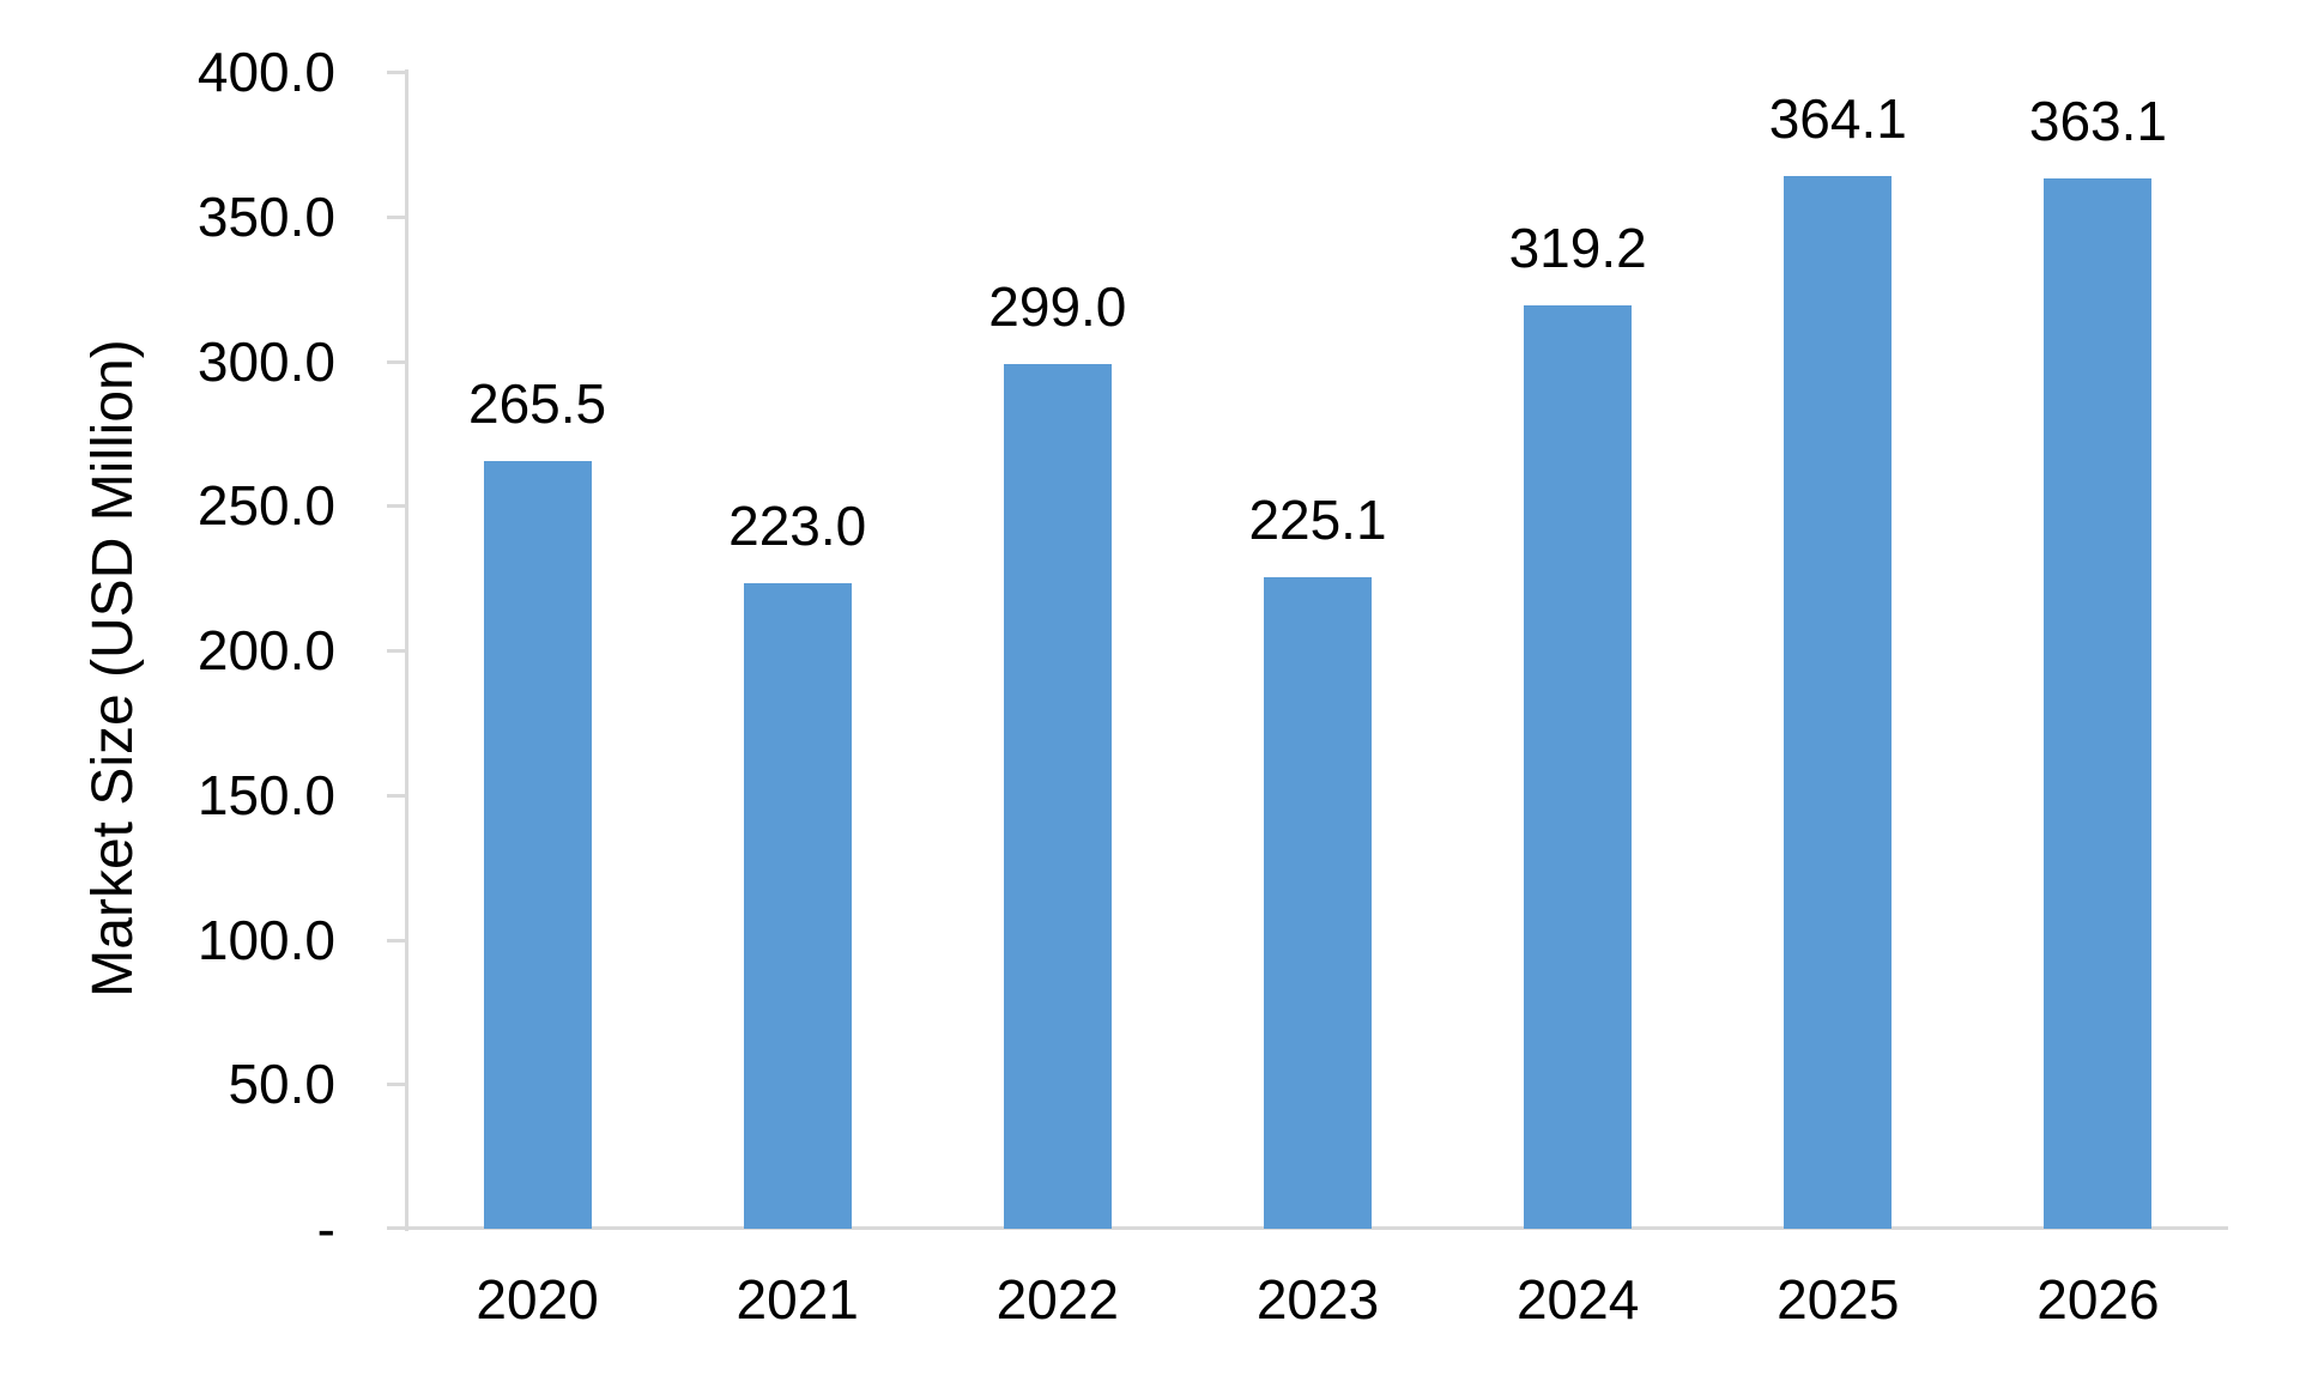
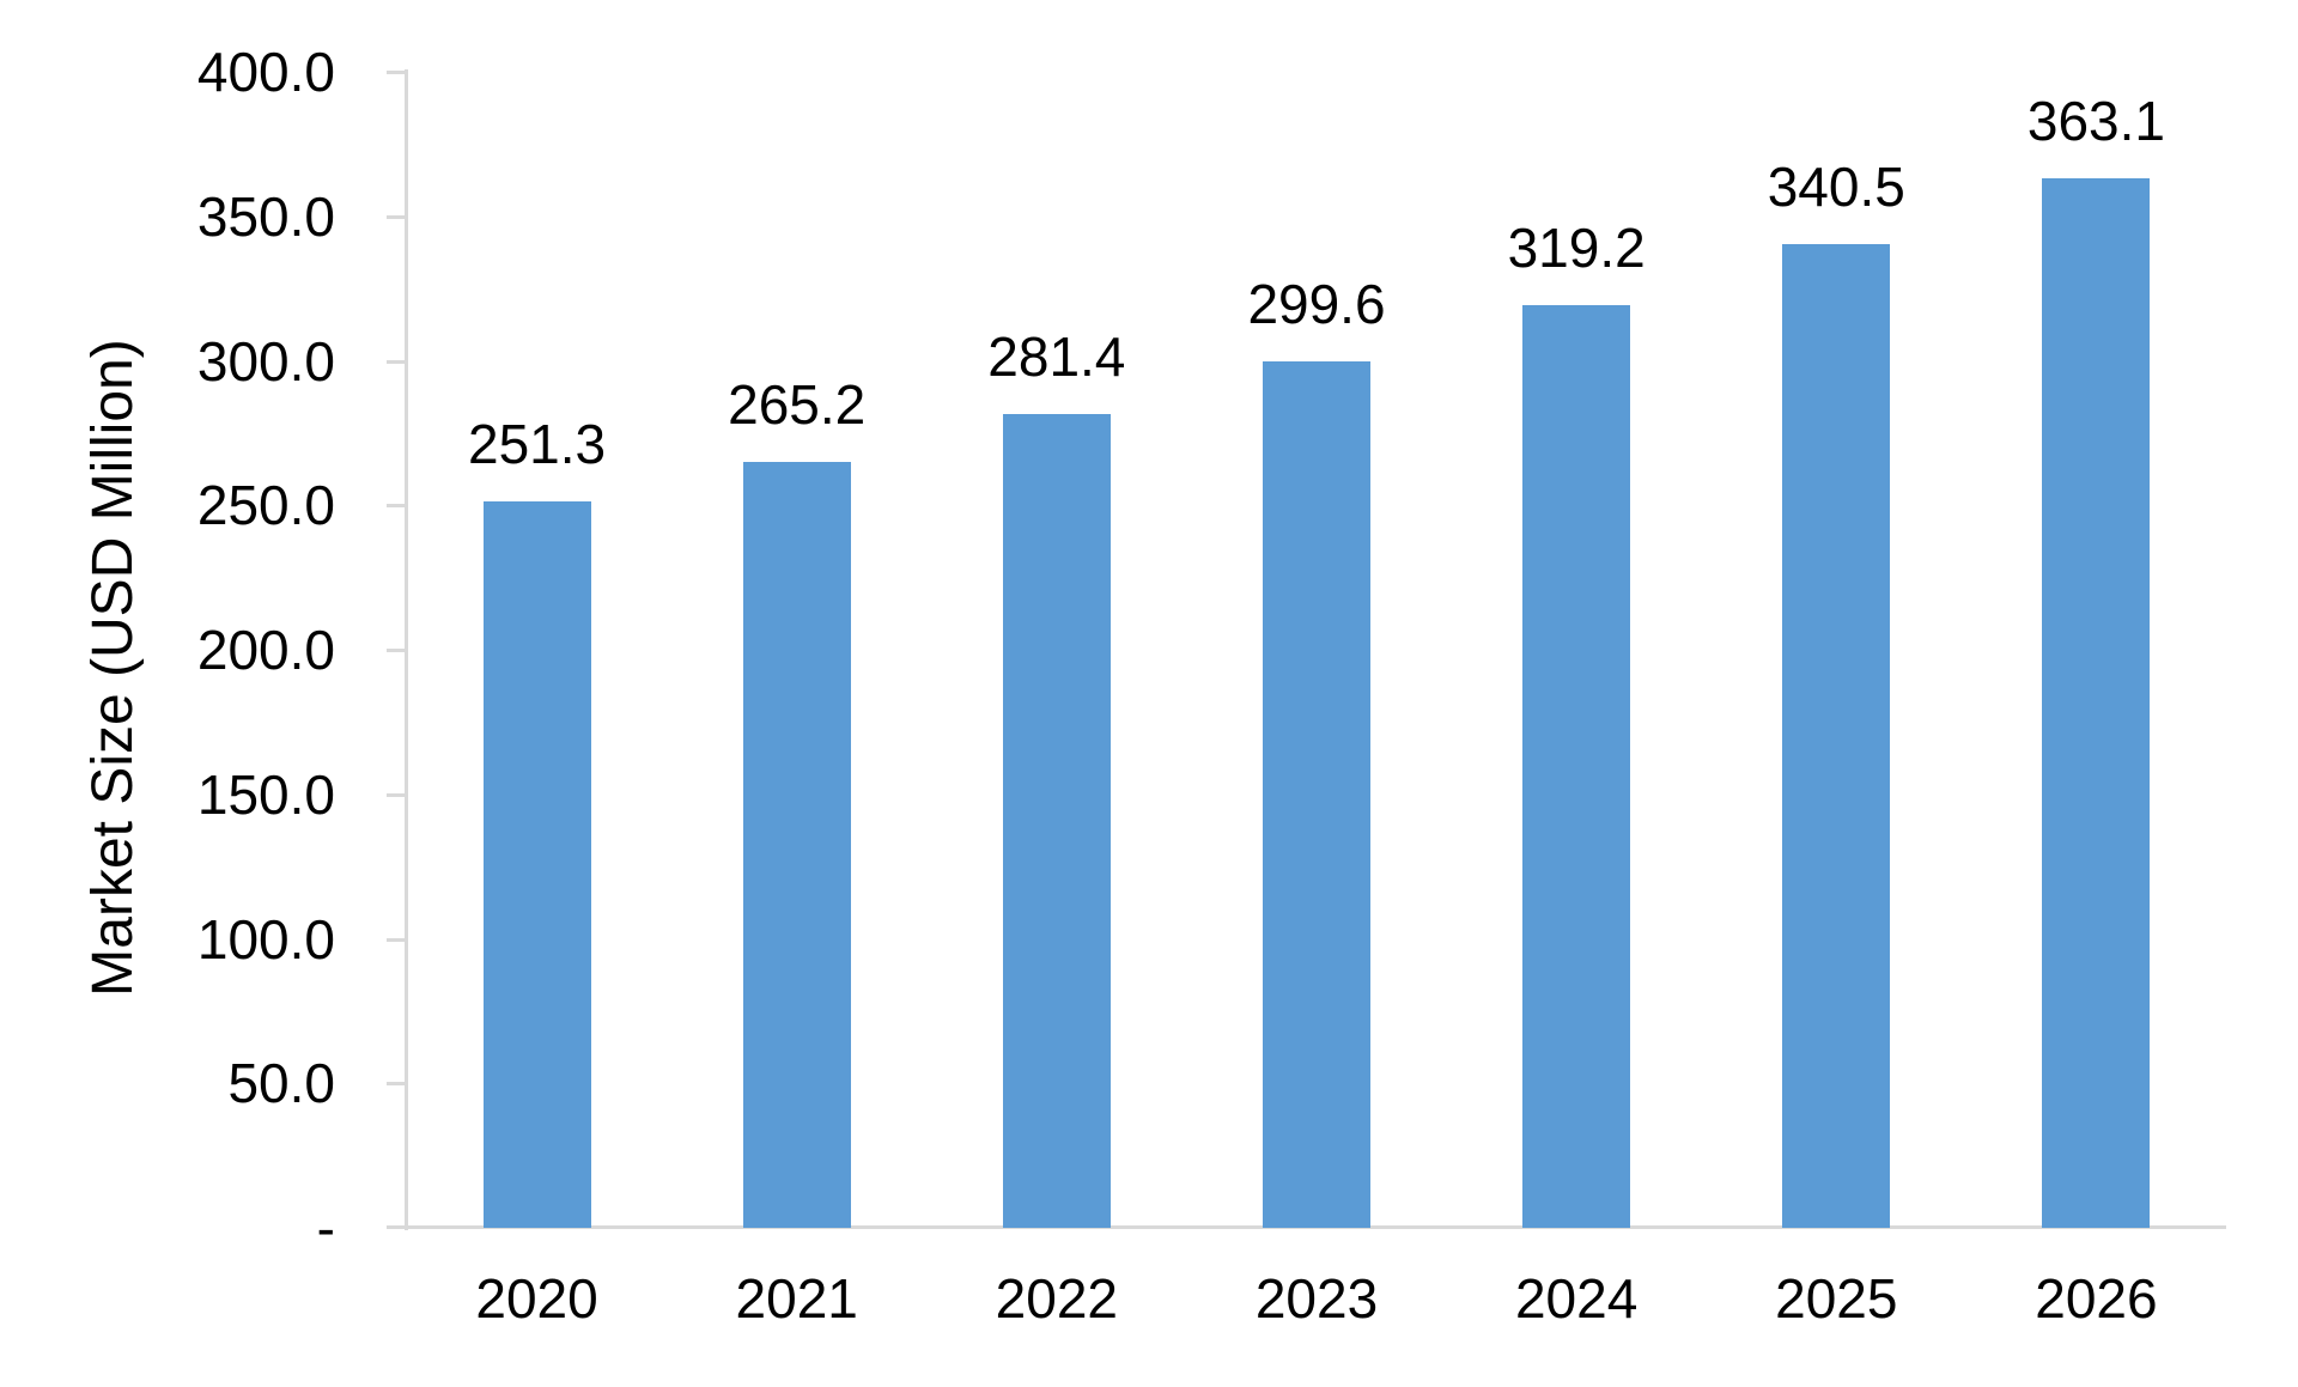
2020: 265.5 -> 251.3
2021: 223.0 -> 265.2
2022: 299.0 -> 281.4
2023: 225.1 -> 299.6
2025: 364.1 -> 340.5
